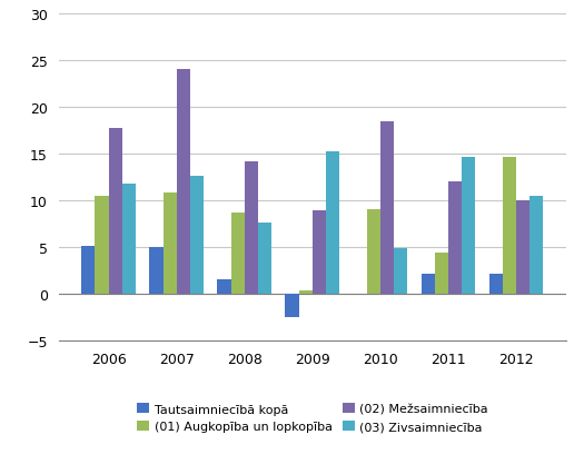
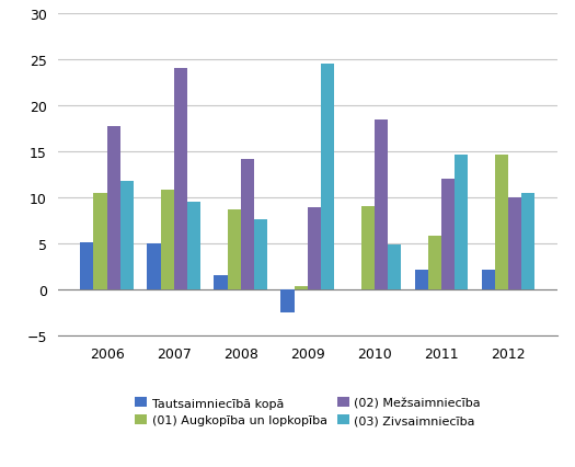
(03) Zivsaimniecība/2007: 12.6 -> 9.6
(03) Zivsaimniecība/2009: 15.2 -> 24.5
(01) Augkopība un lopkopība/2011: 4.4 -> 5.9
